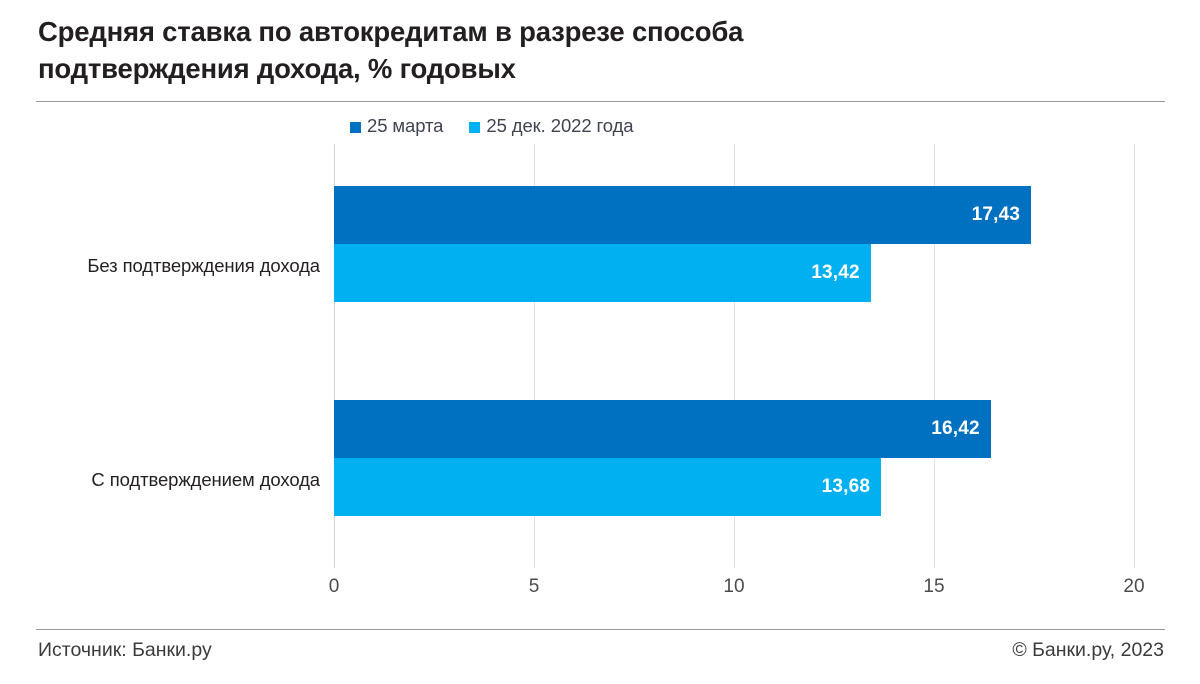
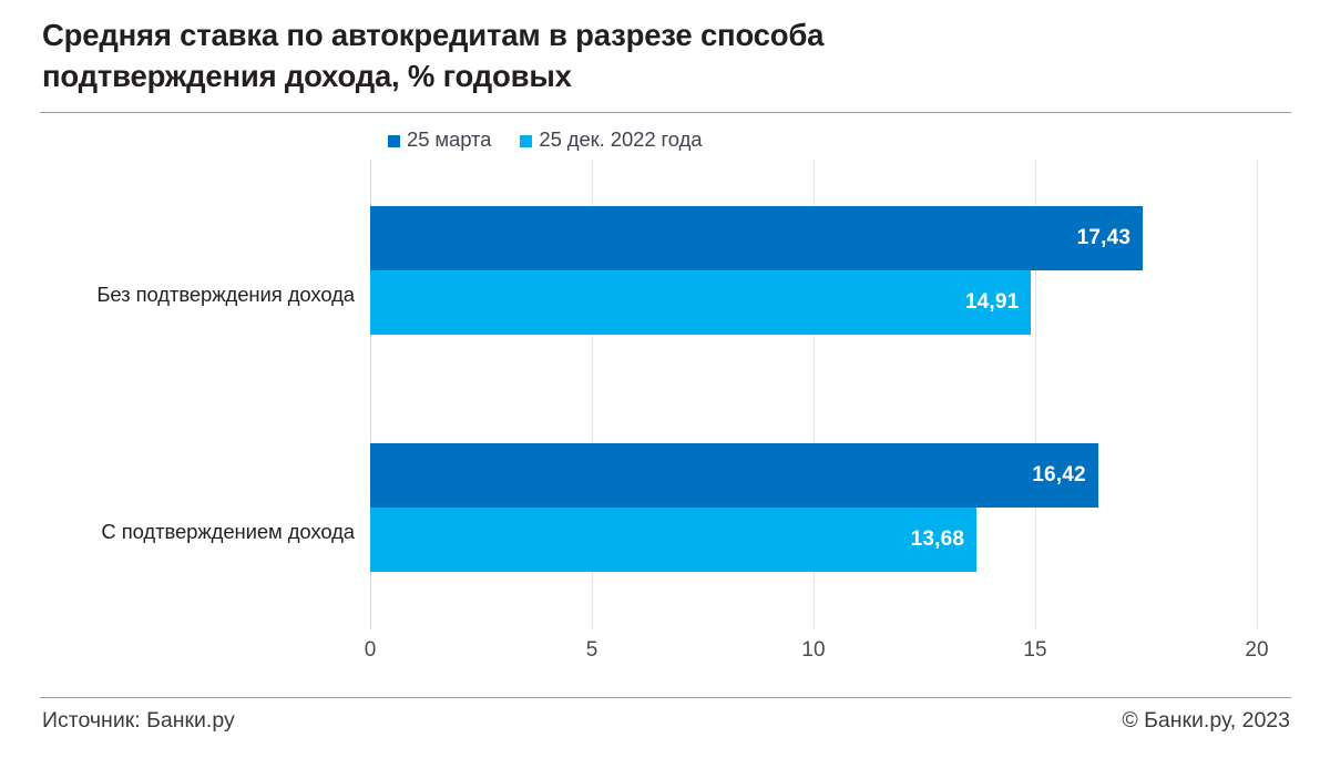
25 дек. 2022 года/Без подтверждения дохода: 13,42 -> 14,91
